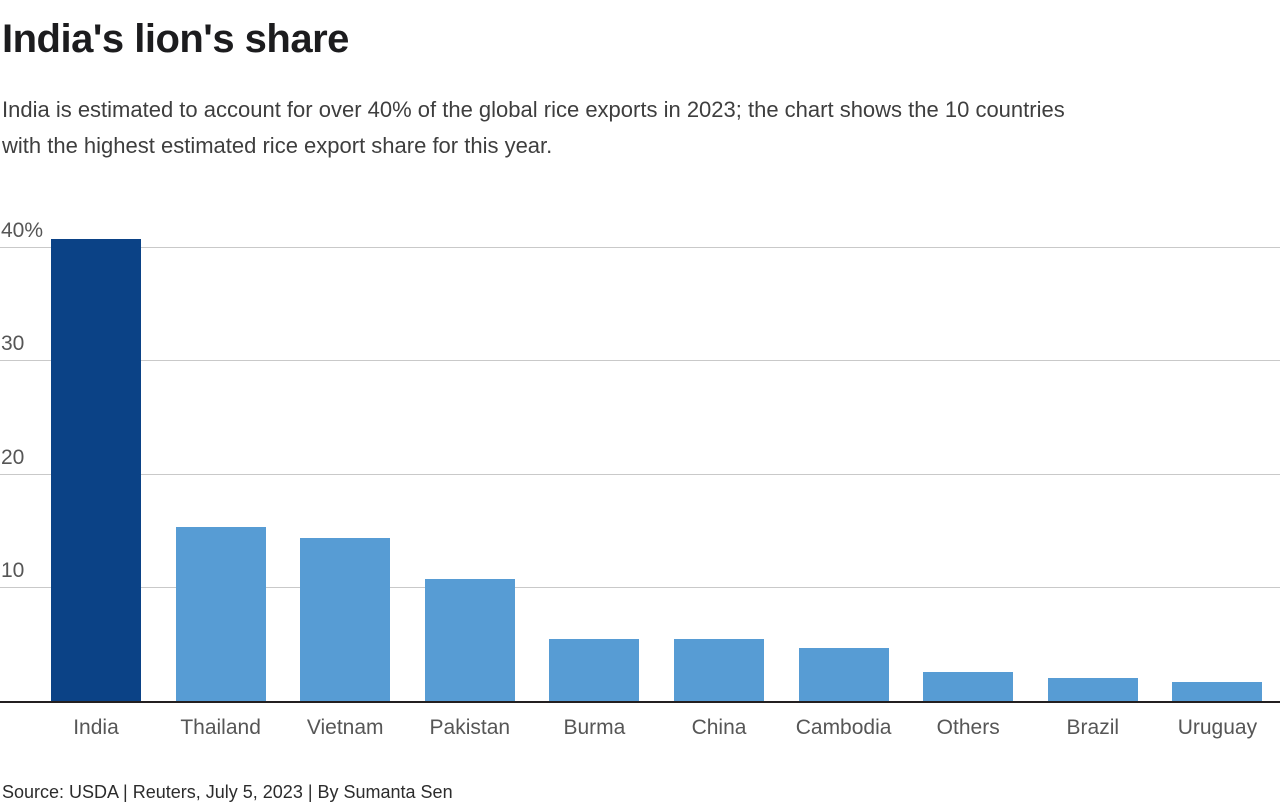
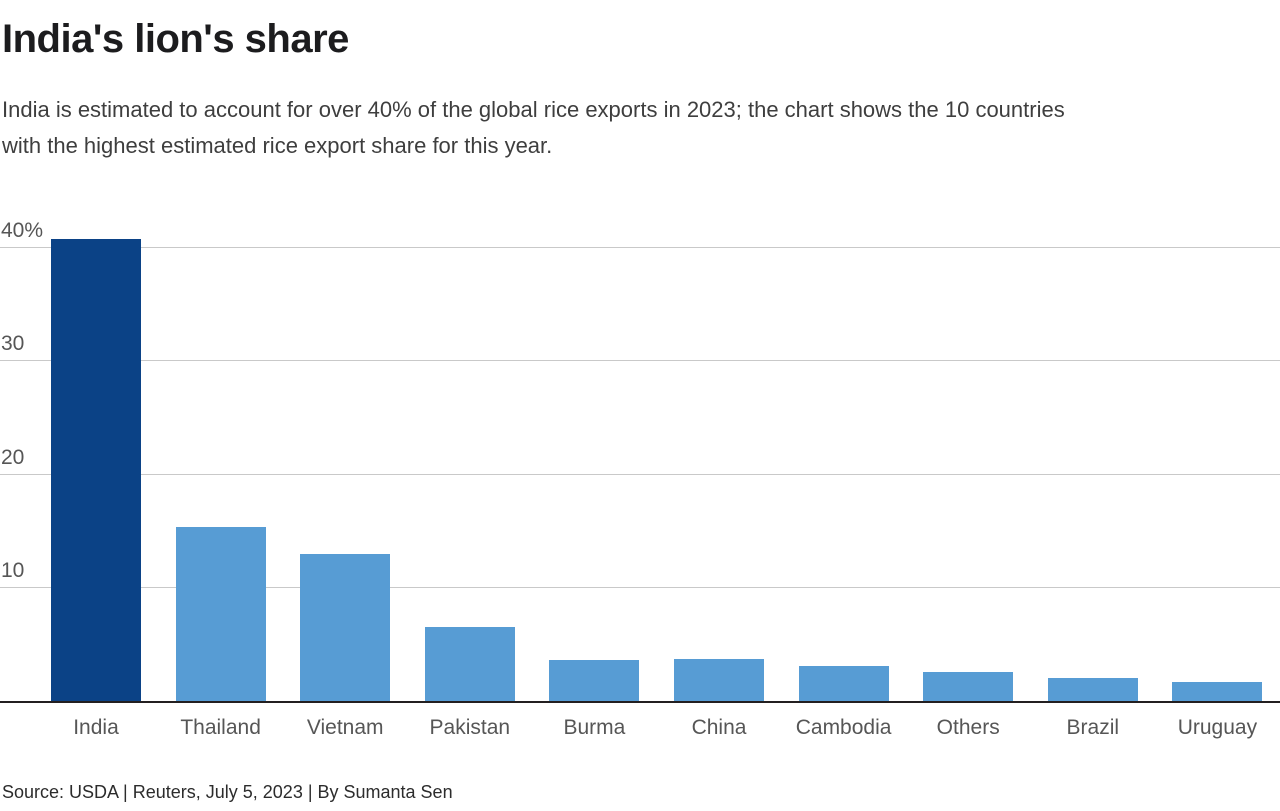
Vietnam: 14.4% -> 13.0%
Pakistan: 10.8% -> 6.5%
Burma: 5.5% -> 3.6%
China: 5.5% -> 3.7%
Cambodia: 4.7% -> 3.1%
